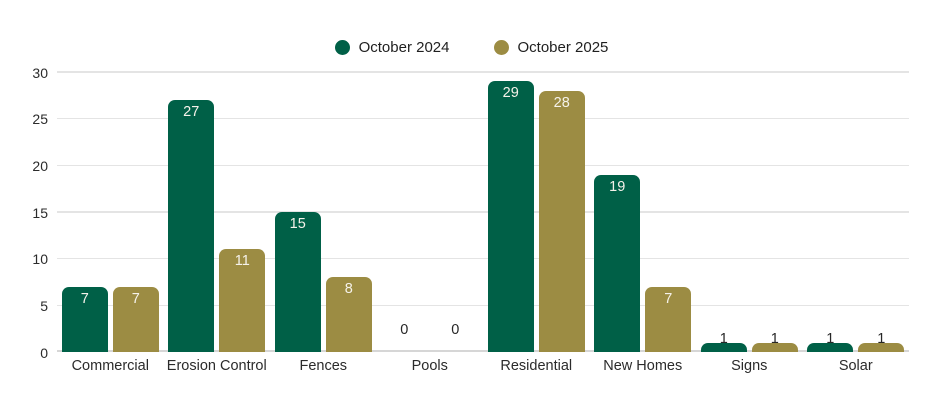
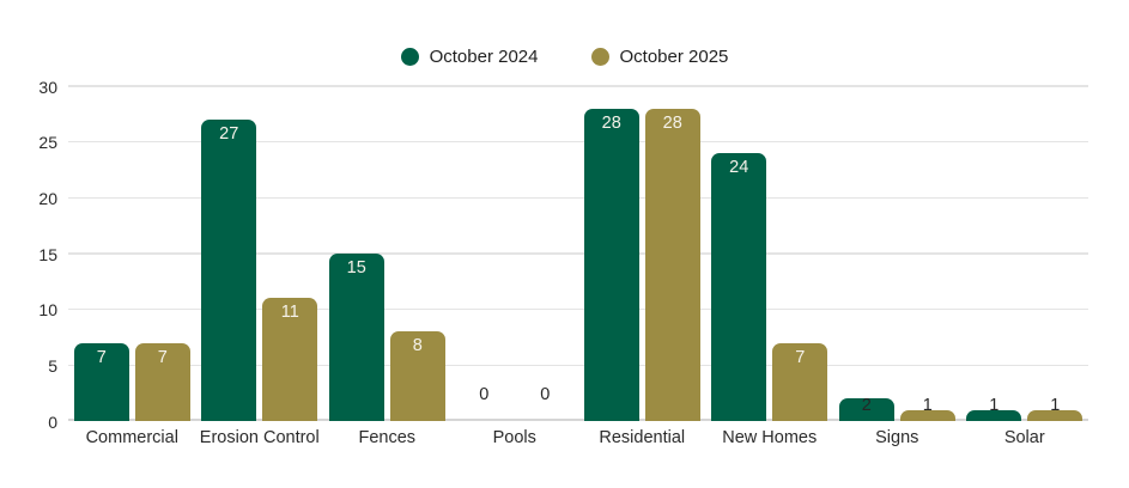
October 2024/Residential: 29 -> 28
October 2024/New Homes: 19 -> 24
October 2024/Signs: 1 -> 2
